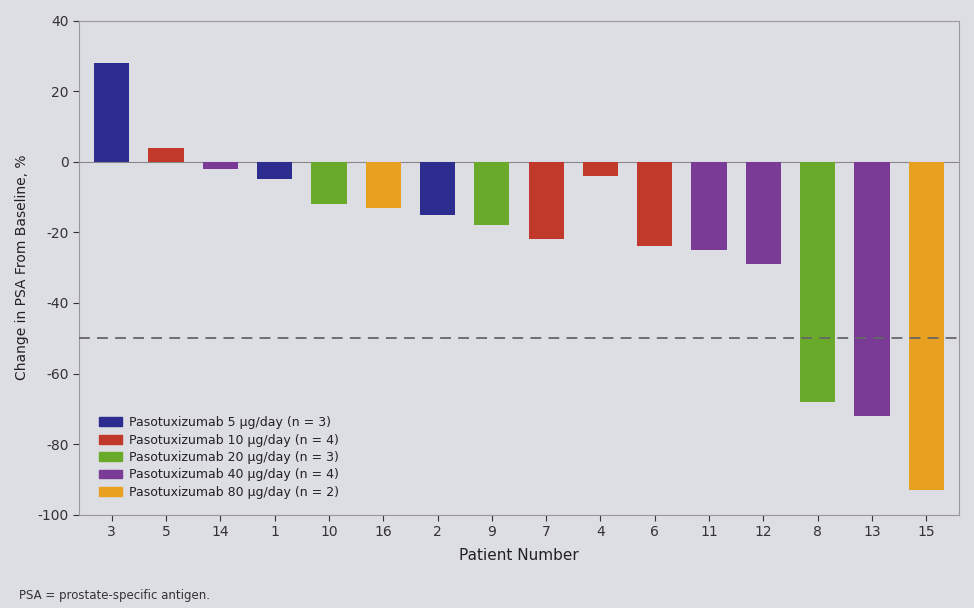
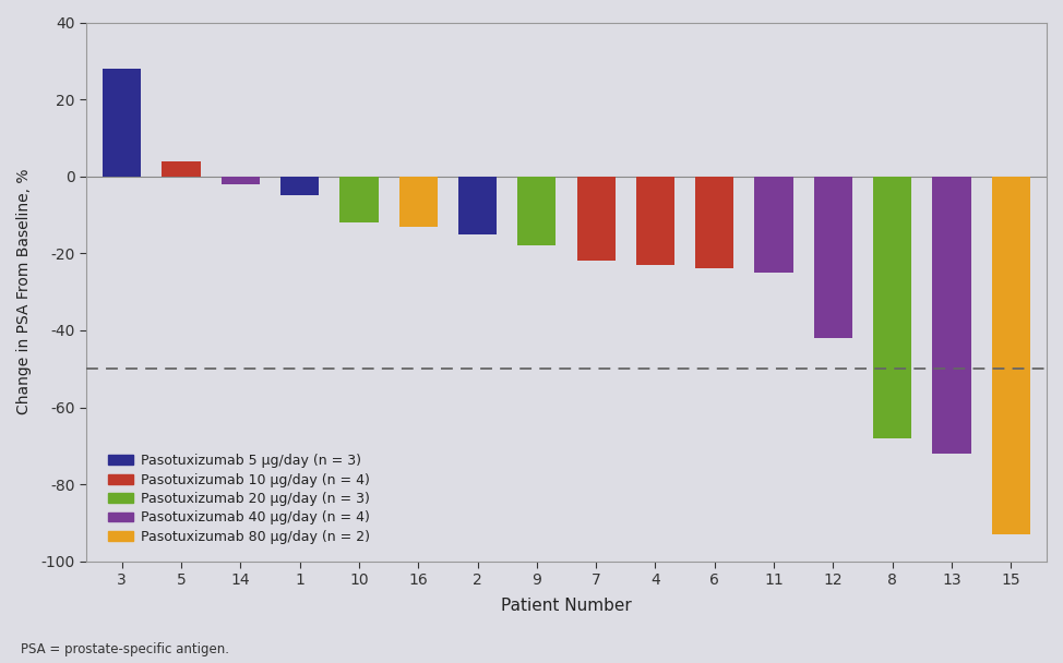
4: -4 -> -23
12: -29 -> -42
